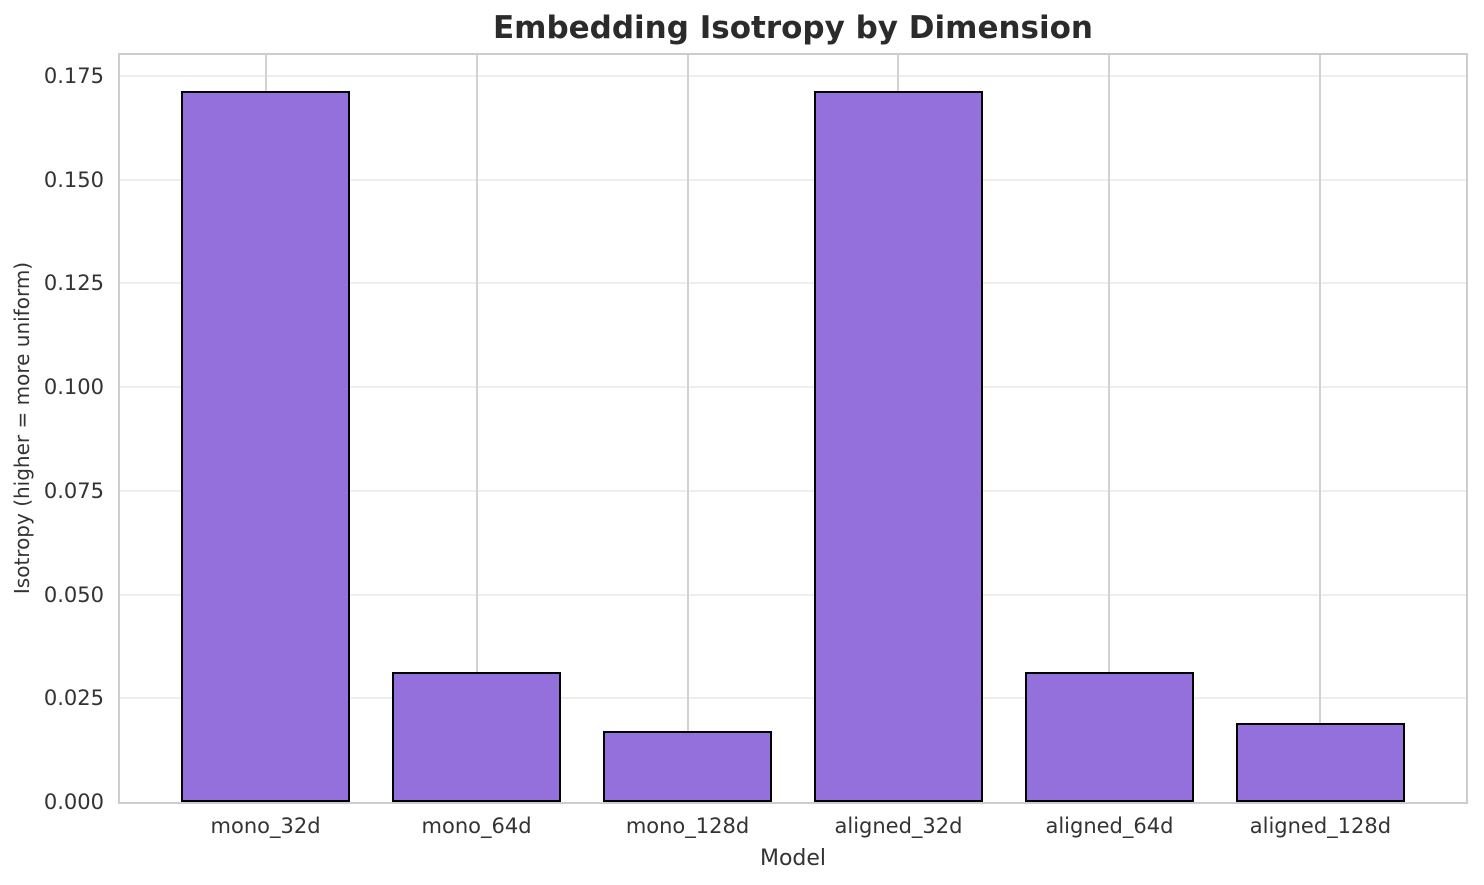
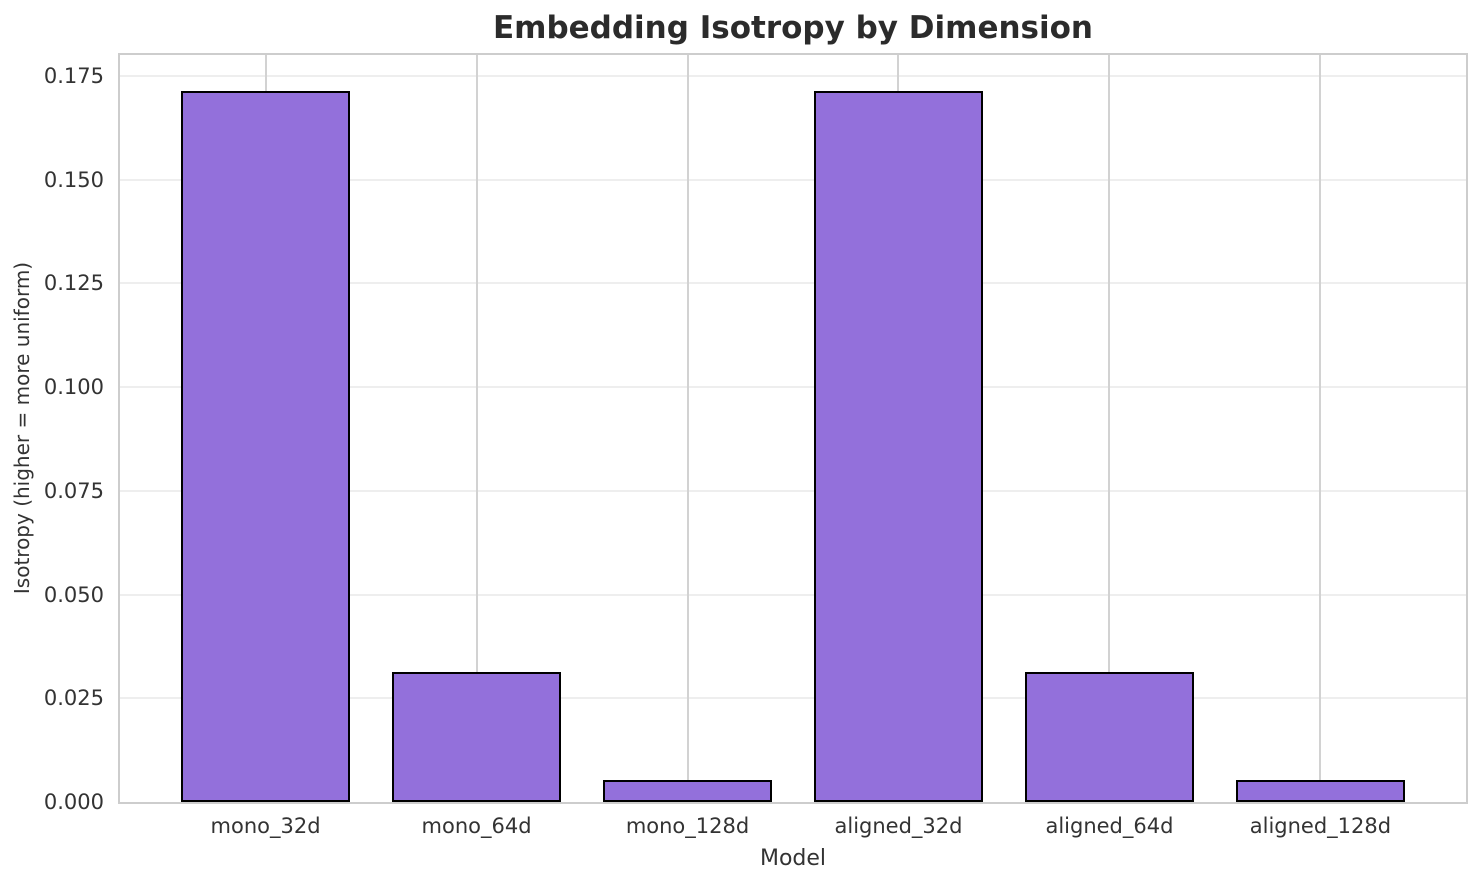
mono_128d: 0.017 -> 0.005
aligned_128d: 0.019 -> 0.005
